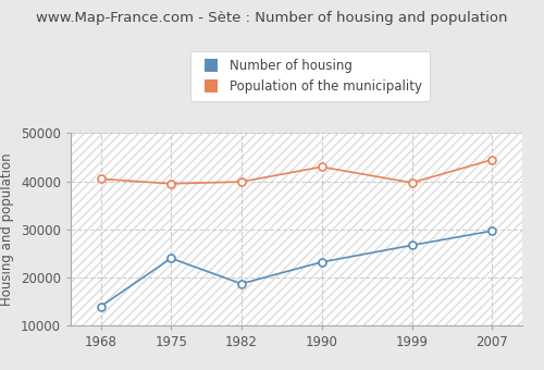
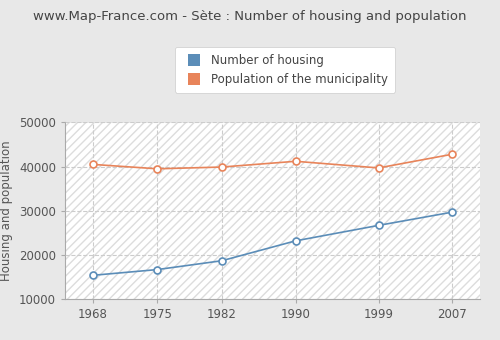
Number of housing/1968: 14000 -> 15400
Number of housing/1975: 24000 -> 16700
Population of the municipality/1990: 43000 -> 41200
Population of the municipality/2007: 44500 -> 42800
